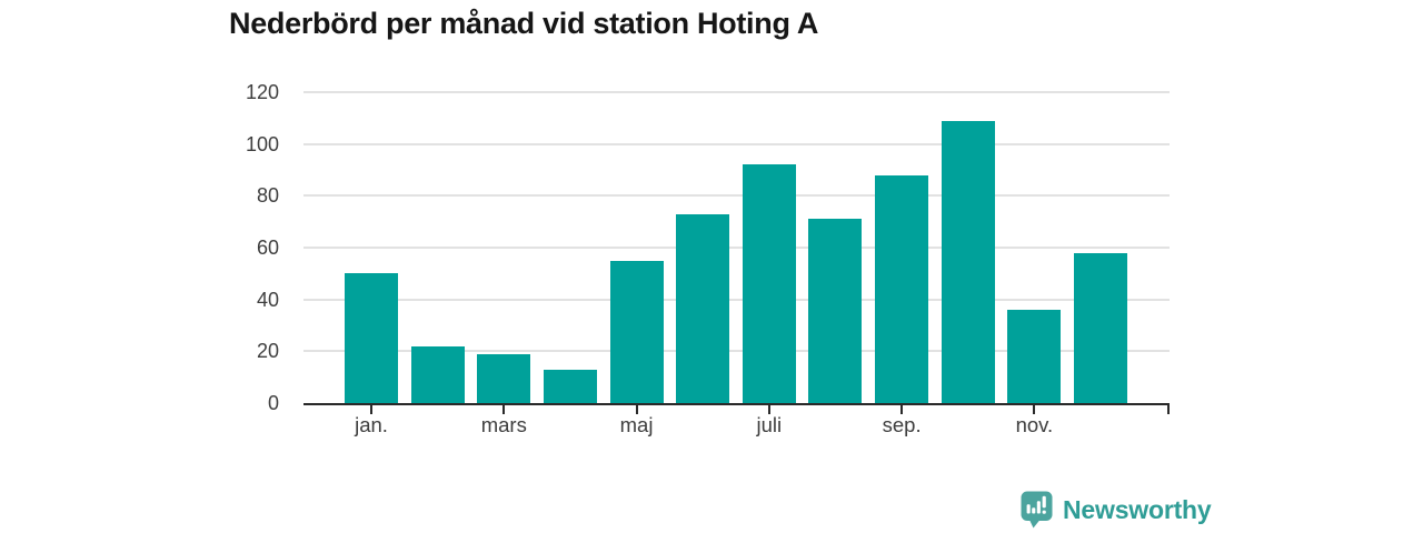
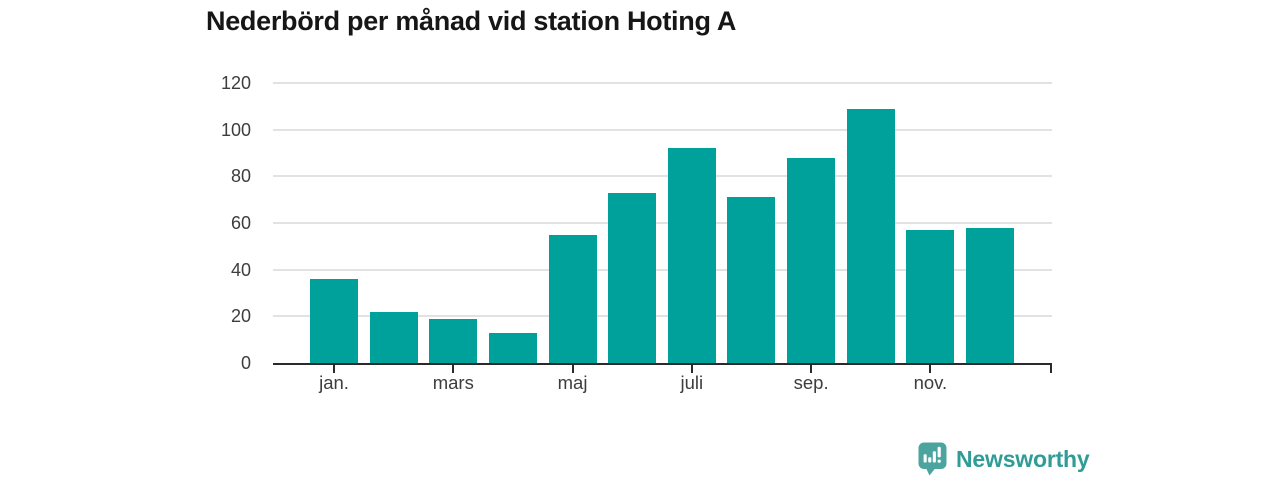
jan.: 50 -> 36
nov.: 36 -> 57
